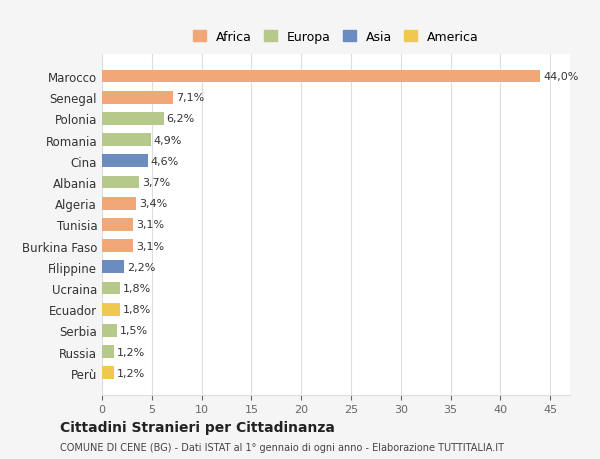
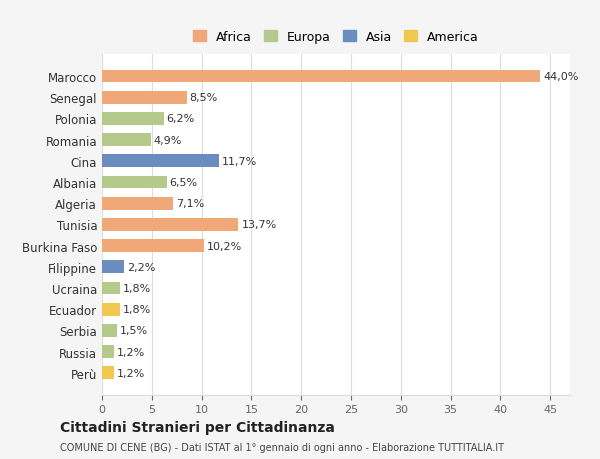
Senegal: 7,1% -> 8,5%
Cina: 4,6% -> 11,7%
Albania: 3,7% -> 6,5%
Algeria: 3,4% -> 7,1%
Tunisia: 3,1% -> 13,7%
Burkina Faso: 3,1% -> 10,2%
